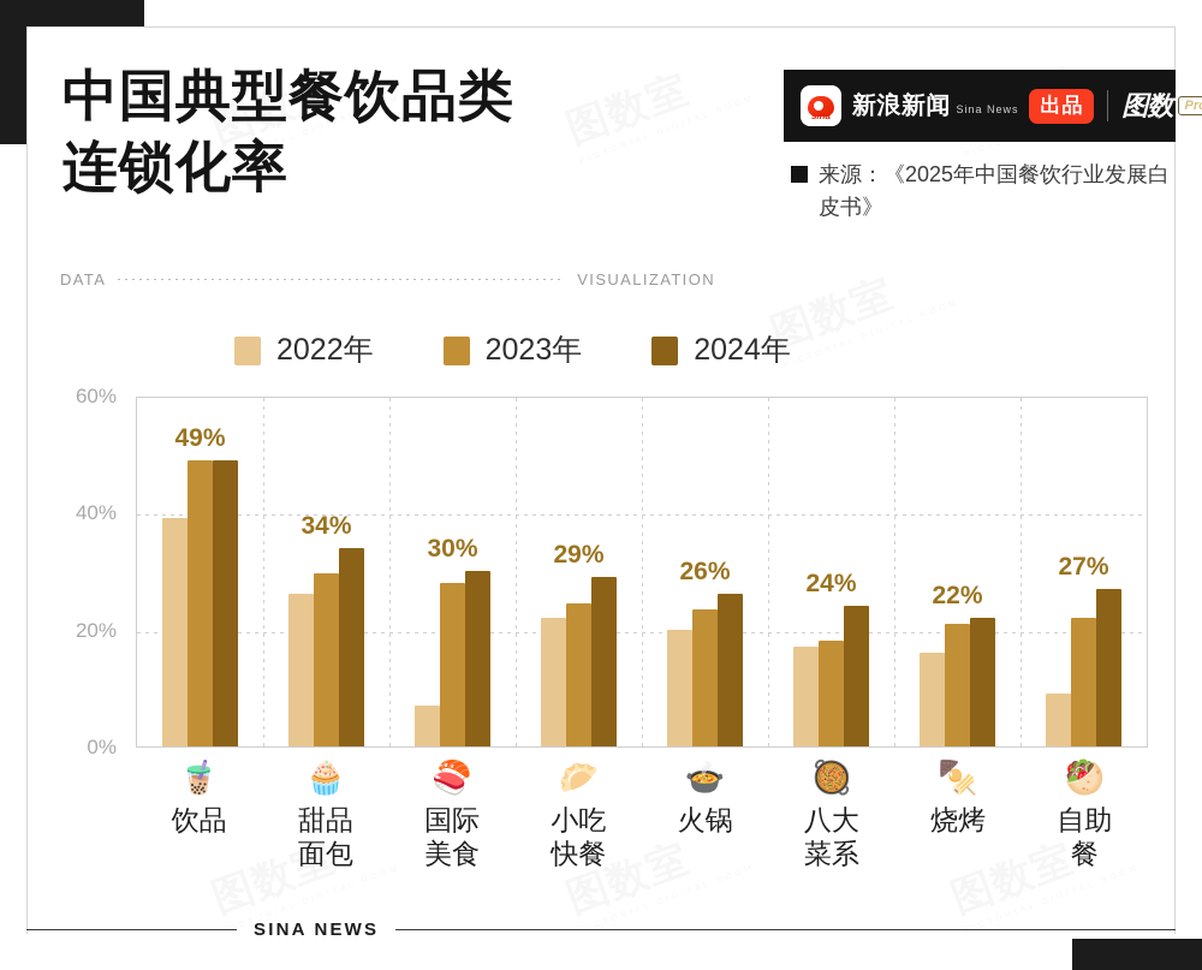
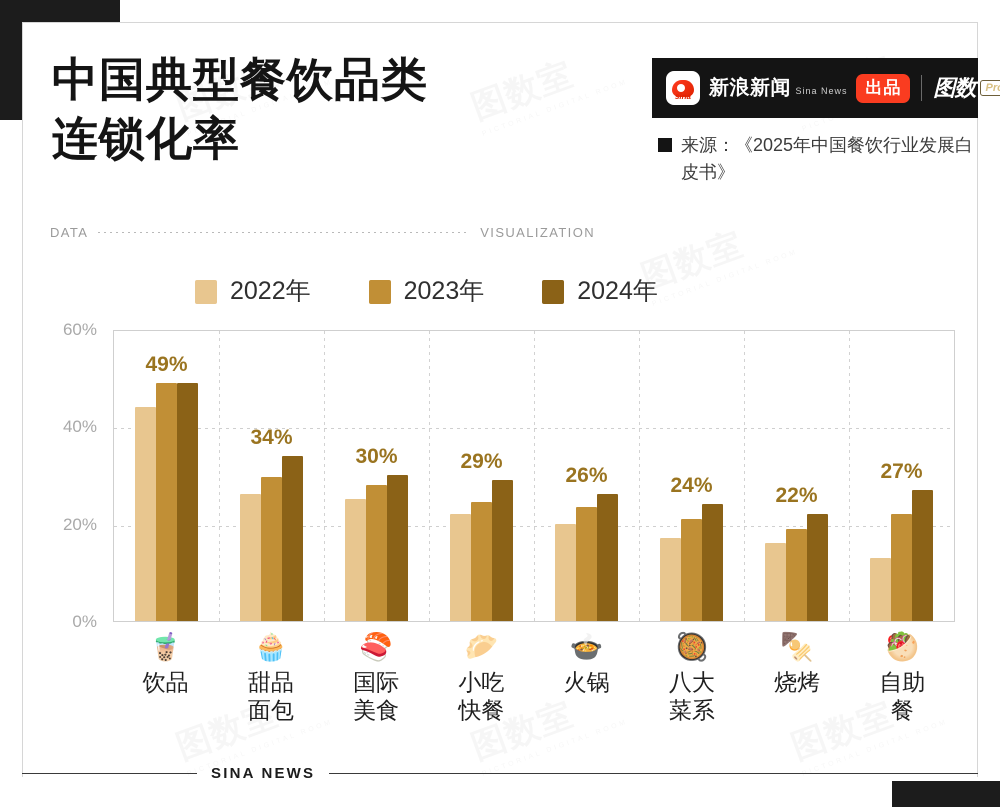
2022年/饮品: 39% -> 44%
2022年/国际 美食: 7% -> 25%
2023年/八大 菜系: 18% -> 21%
2023年/烧烤: 21% -> 19%
2022年/自助餐: 9% -> 13%
